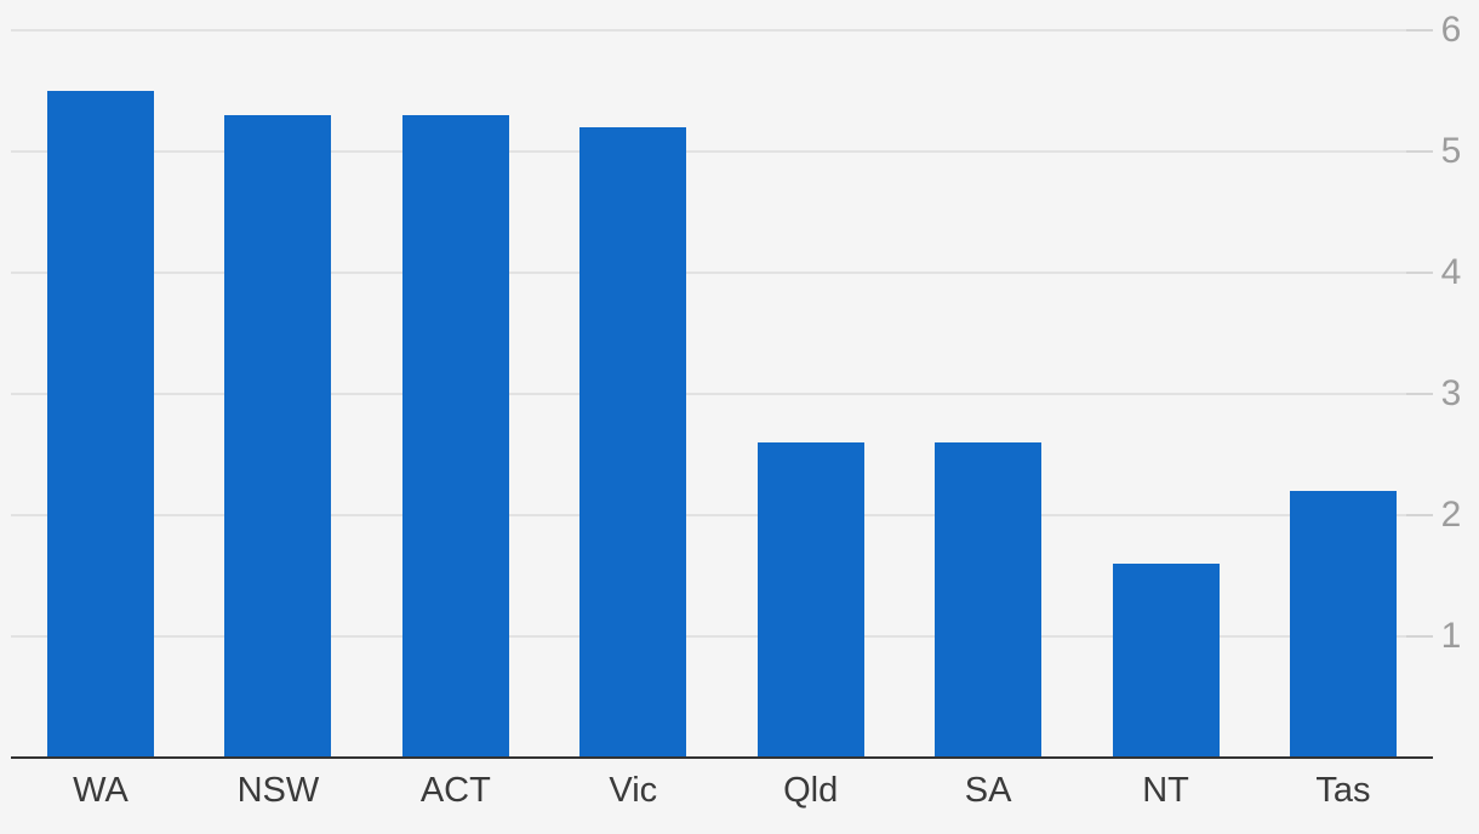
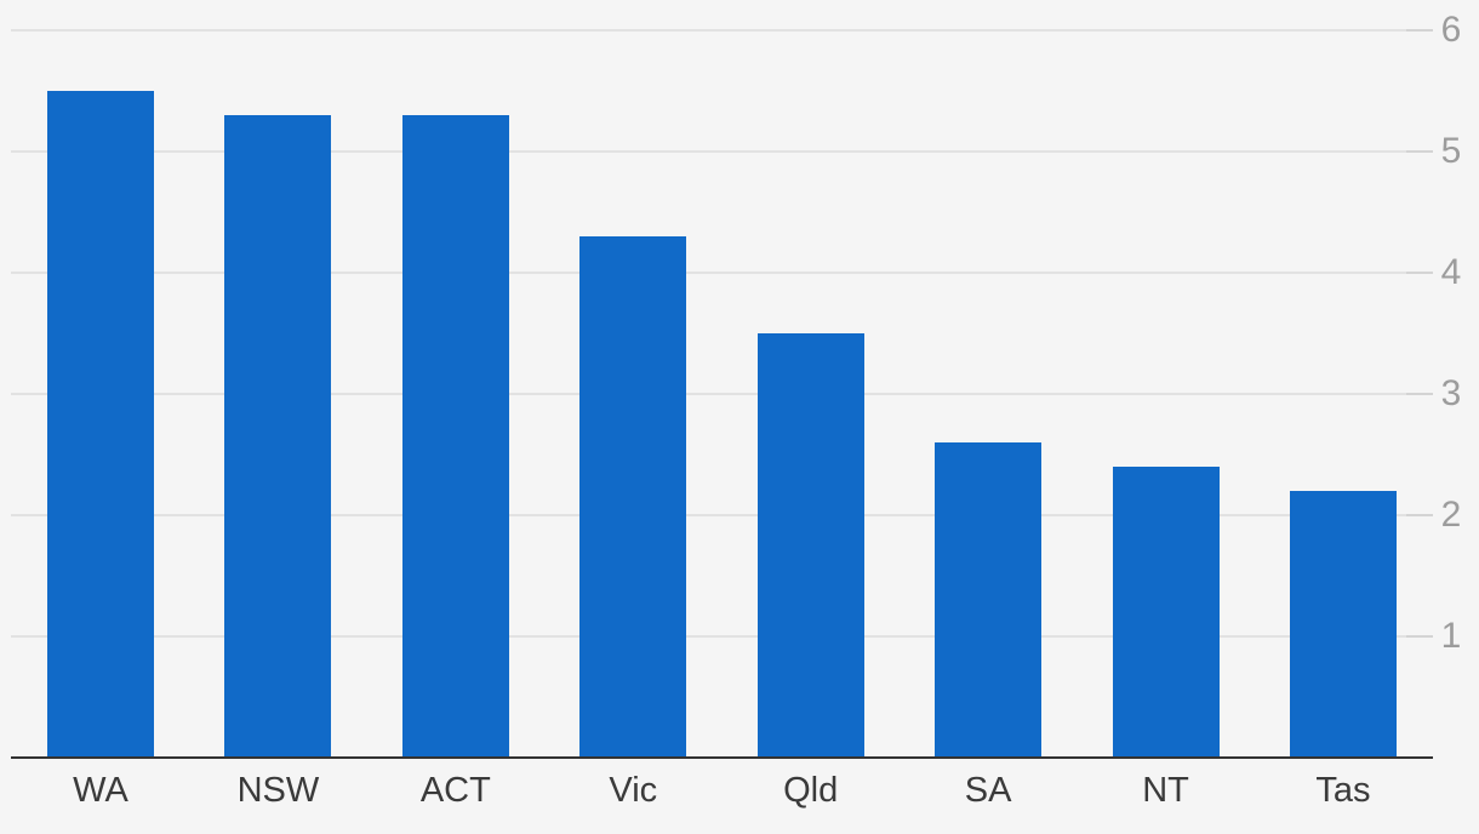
Vic: 5.2 -> 4.3
Qld: 2.6 -> 3.5
NT: 1.6 -> 2.4
